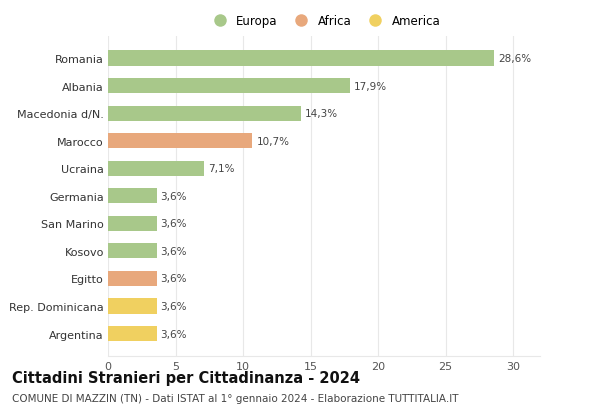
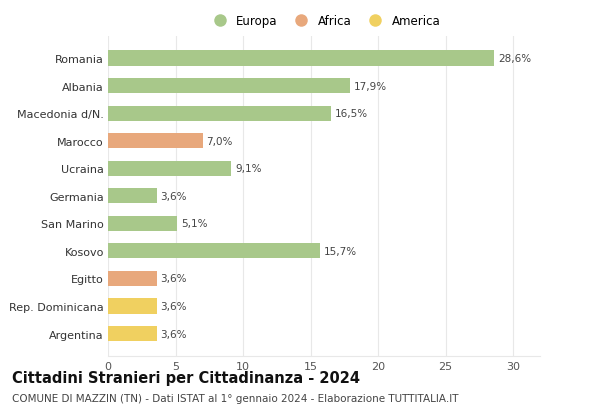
Macedonia d/N.: 14,3% -> 16,5%
Marocco: 10,7% -> 7,0%
Ucraina: 7,1% -> 9,1%
San Marino: 3,6% -> 5,1%
Kosovo: 3,6% -> 15,7%
